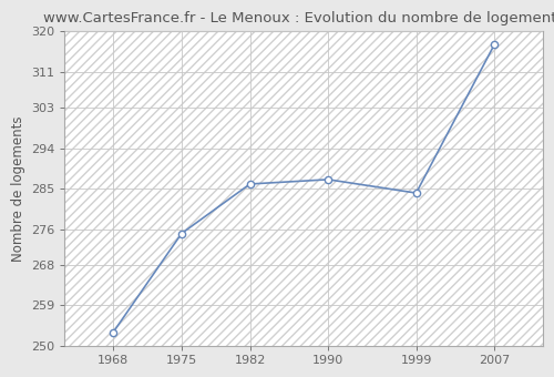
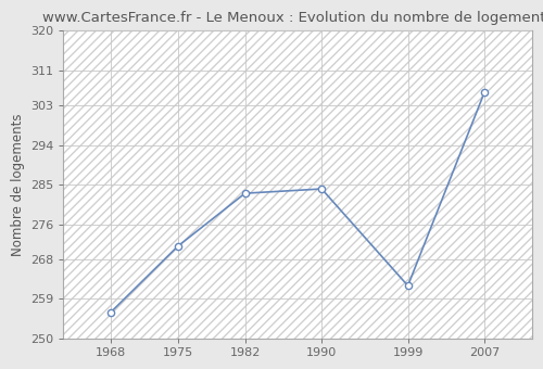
1968: 253 -> 256
1975: 275 -> 271
1982: 286 -> 283
1990: 287 -> 284
1999: 284 -> 262
2007: 317 -> 306
